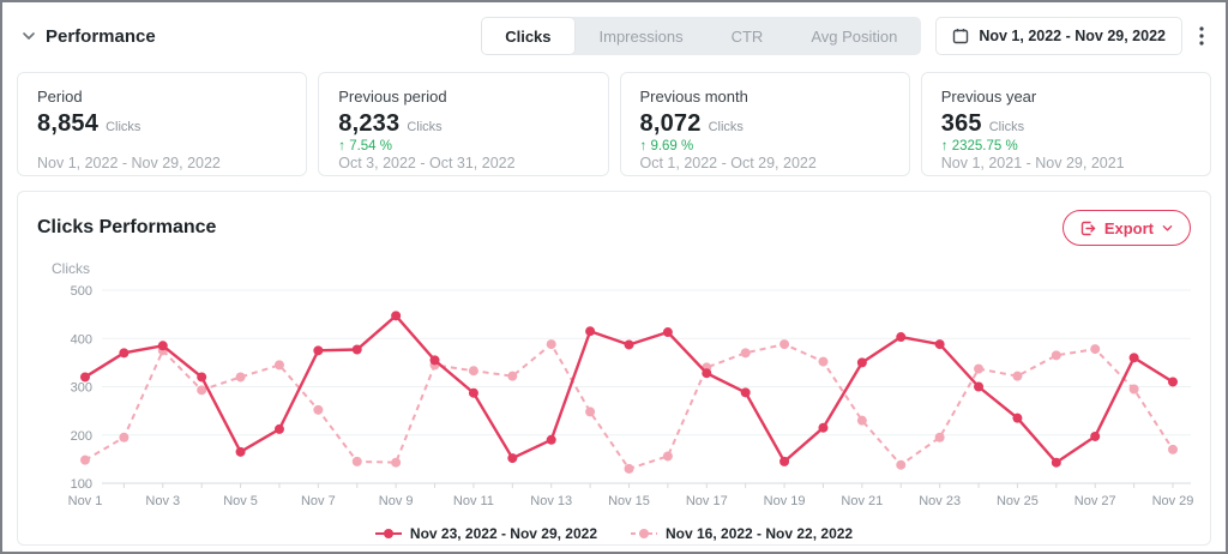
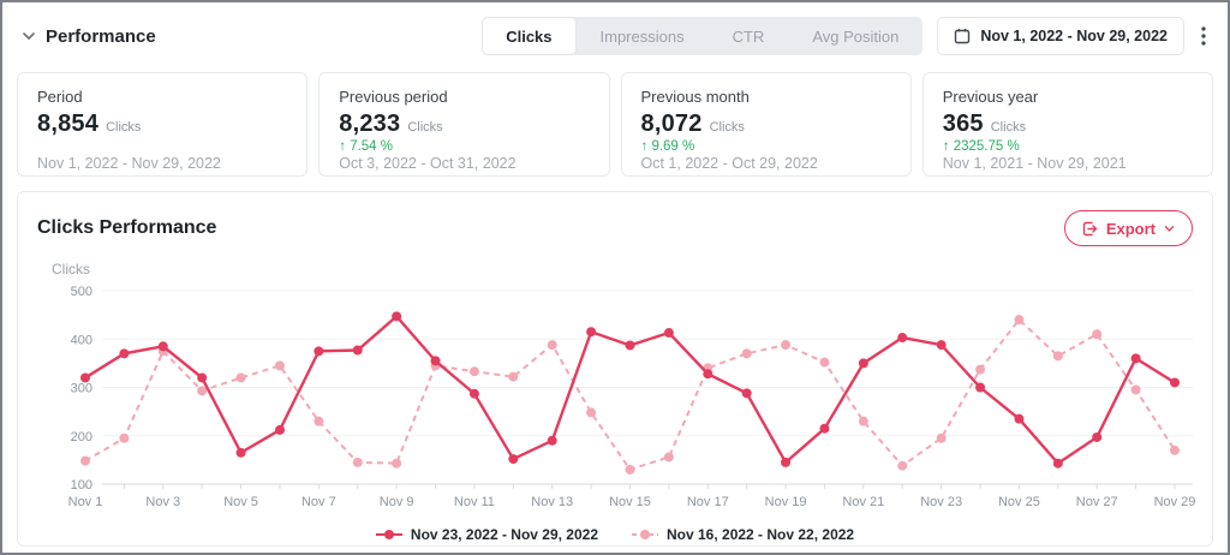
Nov 16, 2022 - Nov 22, 2022/Nov 7: 250 -> 230
Nov 16, 2022 - Nov 22, 2022/Nov 25: 320 -> 440
Nov 16, 2022 - Nov 22, 2022/Nov 27: 380 -> 410
